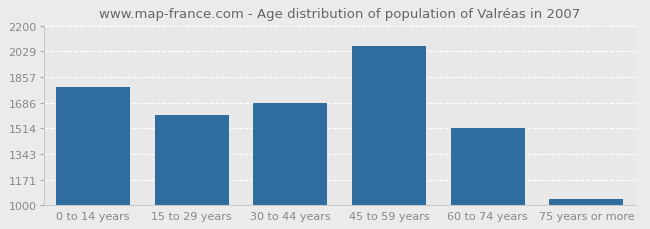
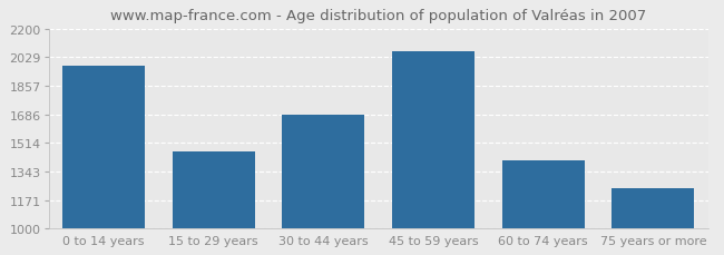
0 to 14 years: 1790 -> 1980
15 to 29 years: 1600 -> 1460
60 to 74 years: 1510 -> 1410
75 years or more: 1040 -> 1240
